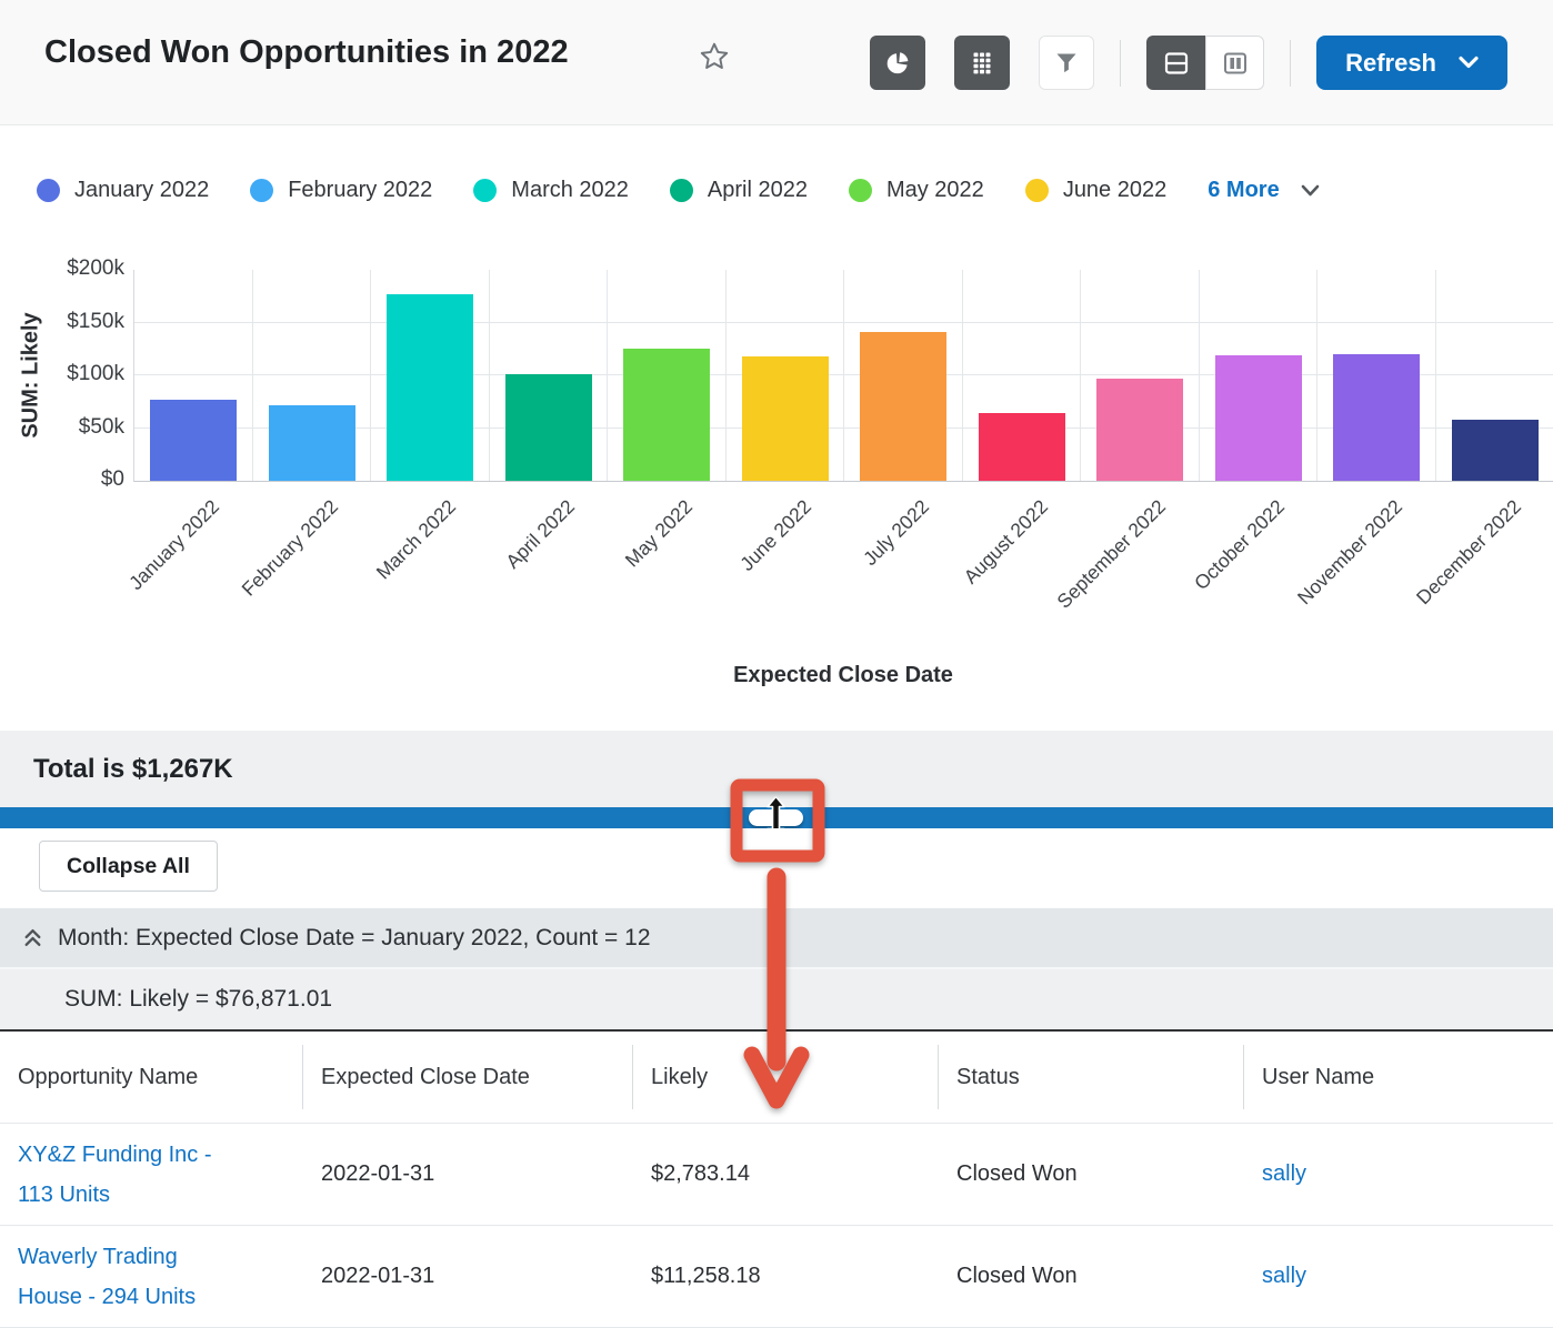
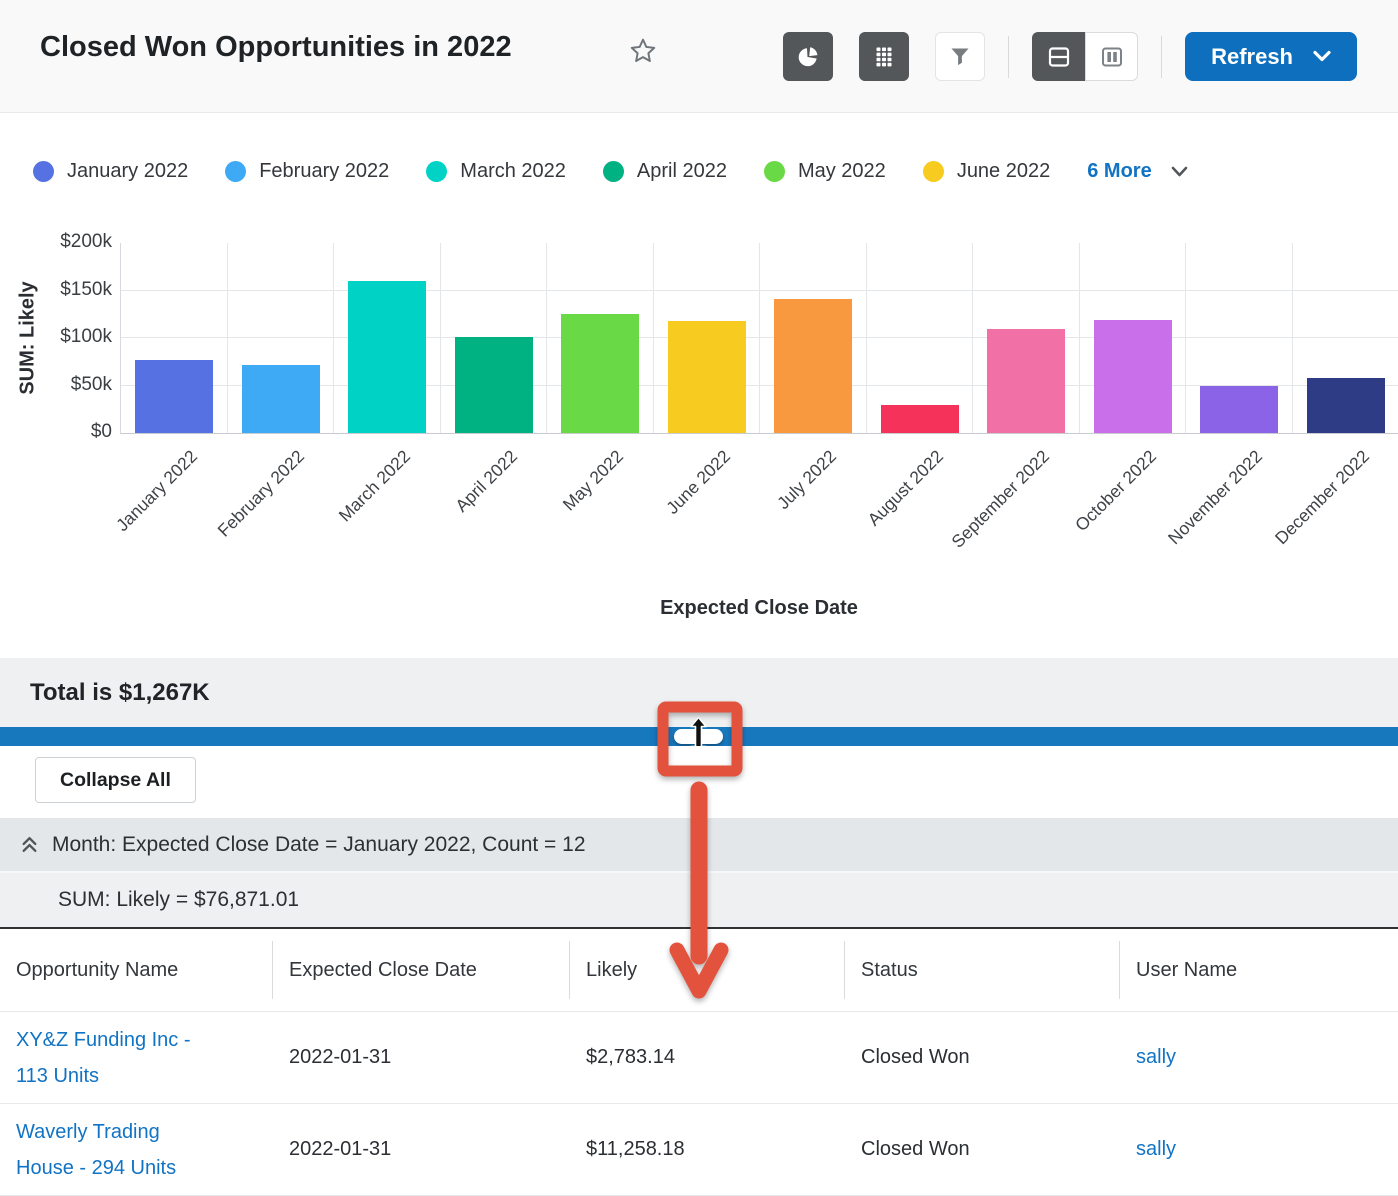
March 2022: $180k -> $160k
August 2022: $60k -> $30k
September 2022: $100k -> $110k
November 2022: $120k -> $50k
